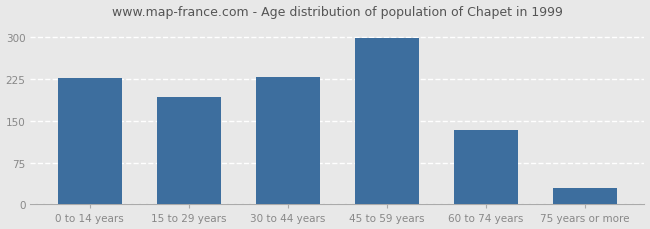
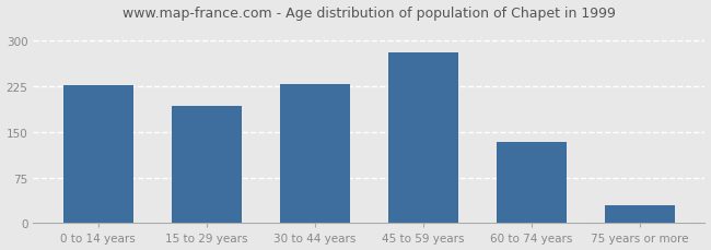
45 to 59 years: 298 -> 280
